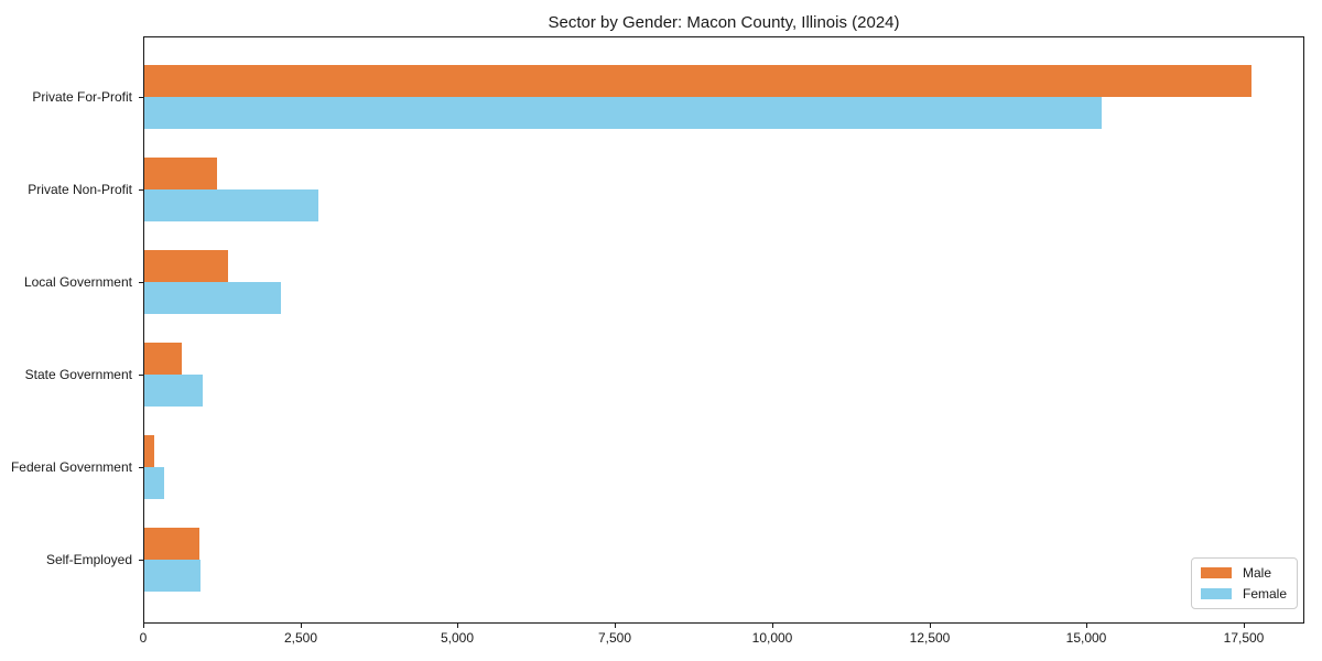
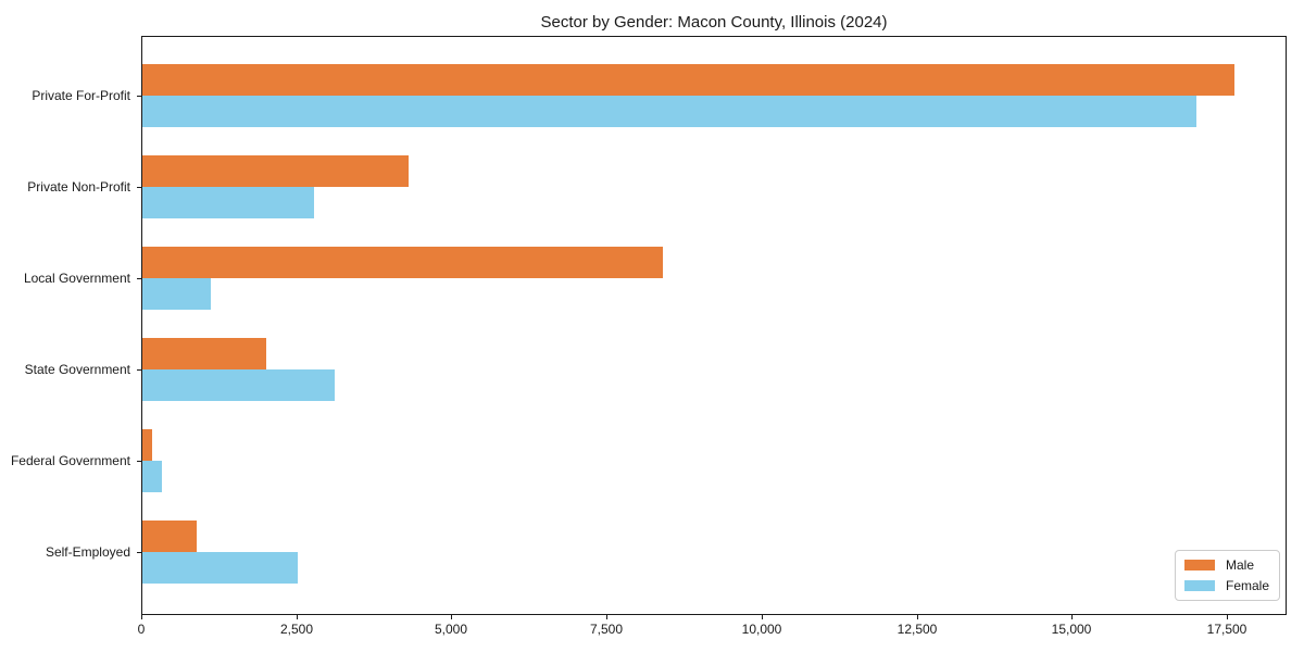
Female/Private For-Profit: 15200 -> 17000
Male/Private Non-Profit: 1200 -> 4300
Male/Local Government: 1300 -> 8400
Female/Local Government: 2200 -> 1100
Male/State Government: 600 -> 2000
Female/State Government: 900 -> 3100
Female/Self-Employed: 900 -> 2500
